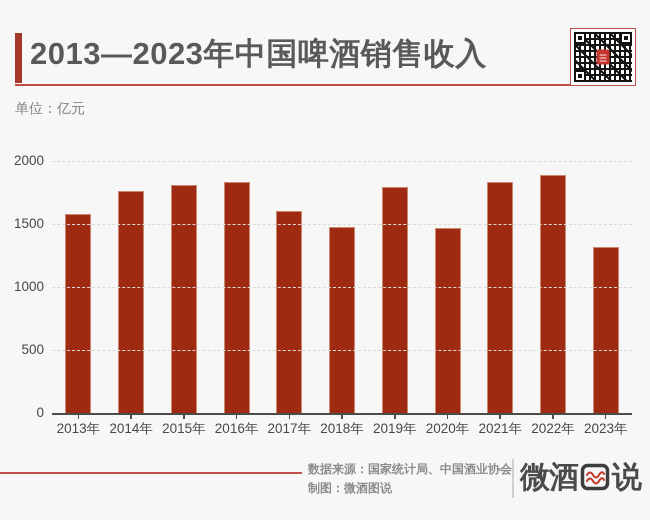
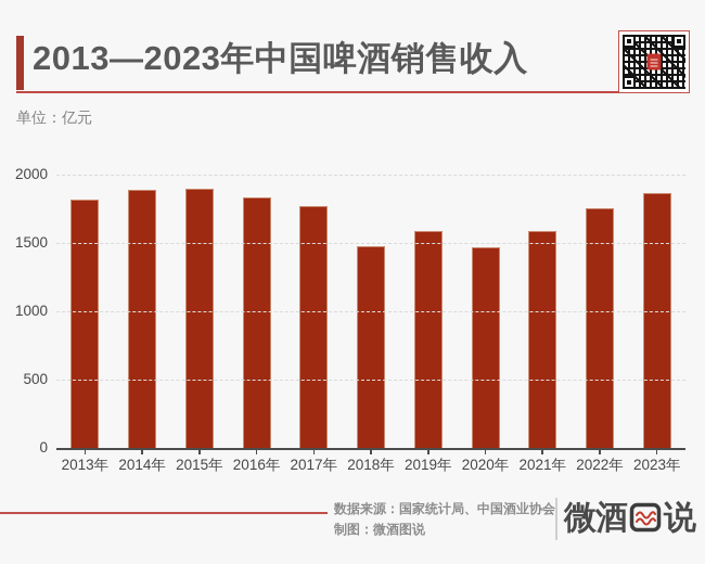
2013年: 1580 -> 1820
2014年: 1760 -> 1890
2015年: 1810 -> 1900
2017年: 1600 -> 1770
2019年: 1790 -> 1580
2021年: 1830 -> 1590
2022年: 1890 -> 1760
2023年: 1320 -> 1860
